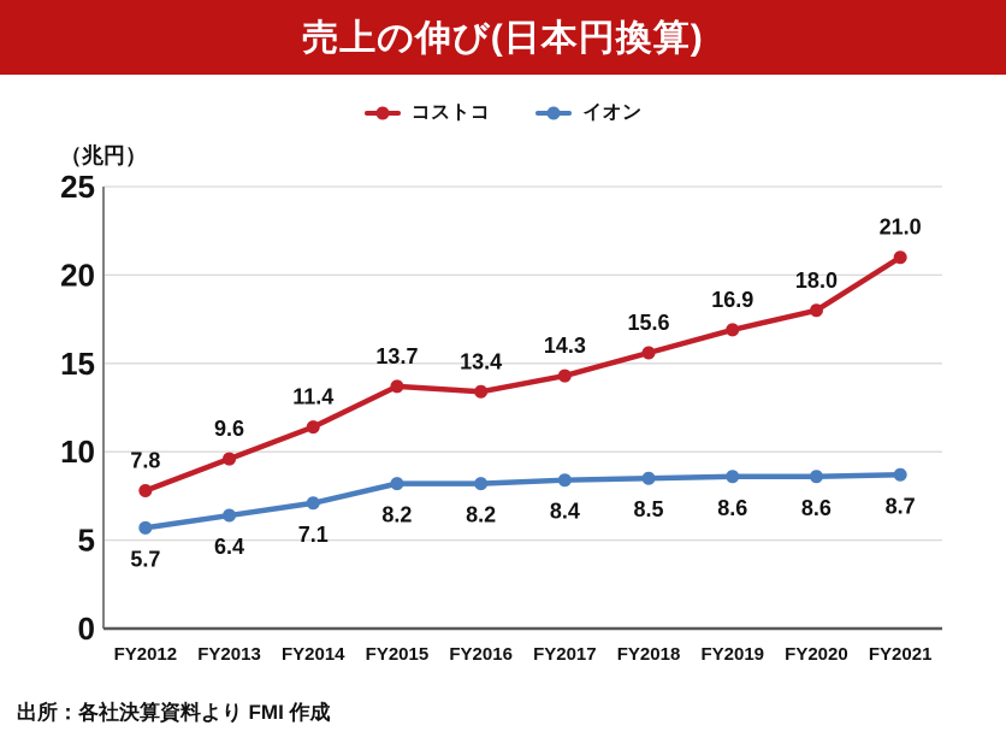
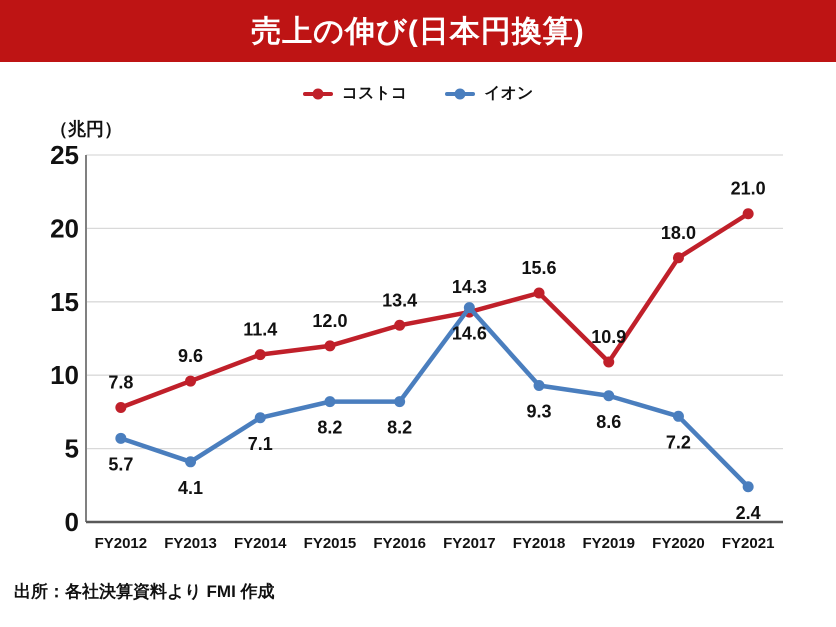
イオン/FY2013: 6.4 -> 4.1
コストコ/FY2015: 13.7 -> 12.0
イオン/FY2017: 8.4 -> 14.6
イオン/FY2018: 8.5 -> 9.3
コストコ/FY2019: 16.9 -> 10.9
イオン/FY2020: 8.6 -> 7.2
イオン/FY2021: 8.7 -> 2.4
